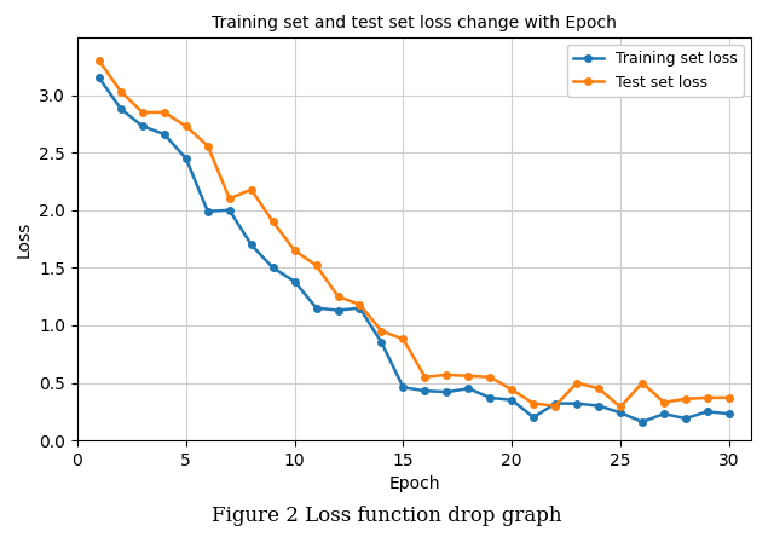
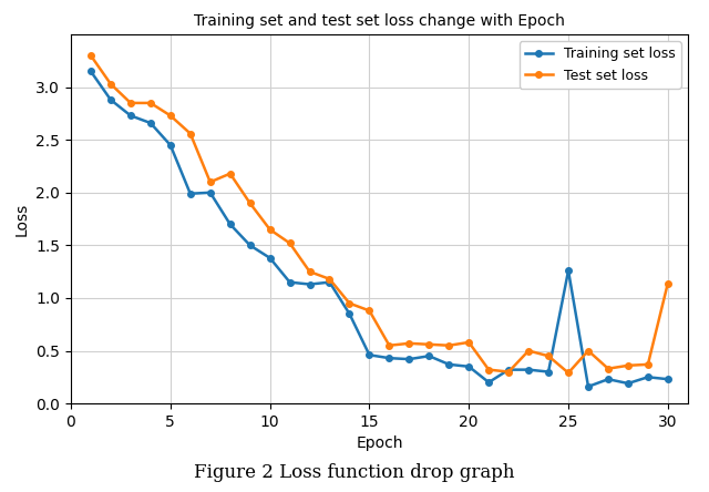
Test set loss/20: 0.44 -> 0.58
Training set loss/25: 0.24 -> 1.26
Test set loss/30: 0.37 -> 1.14
